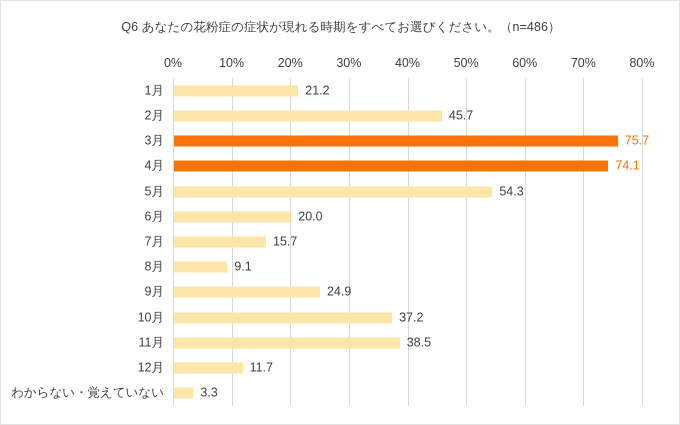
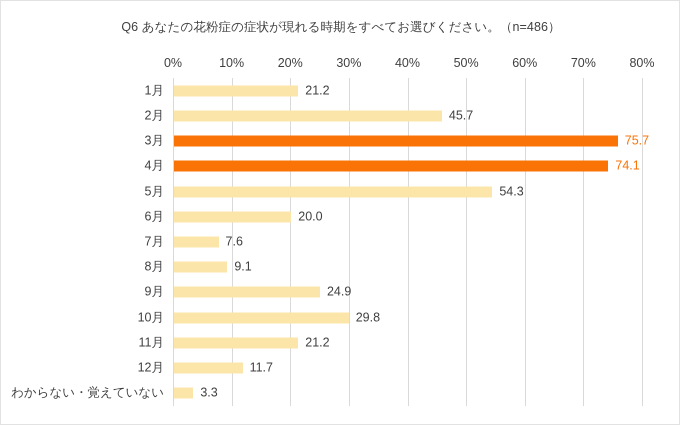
7月: 15.7 -> 7.6
10月: 37.2 -> 29.8
11月: 38.5 -> 21.2
